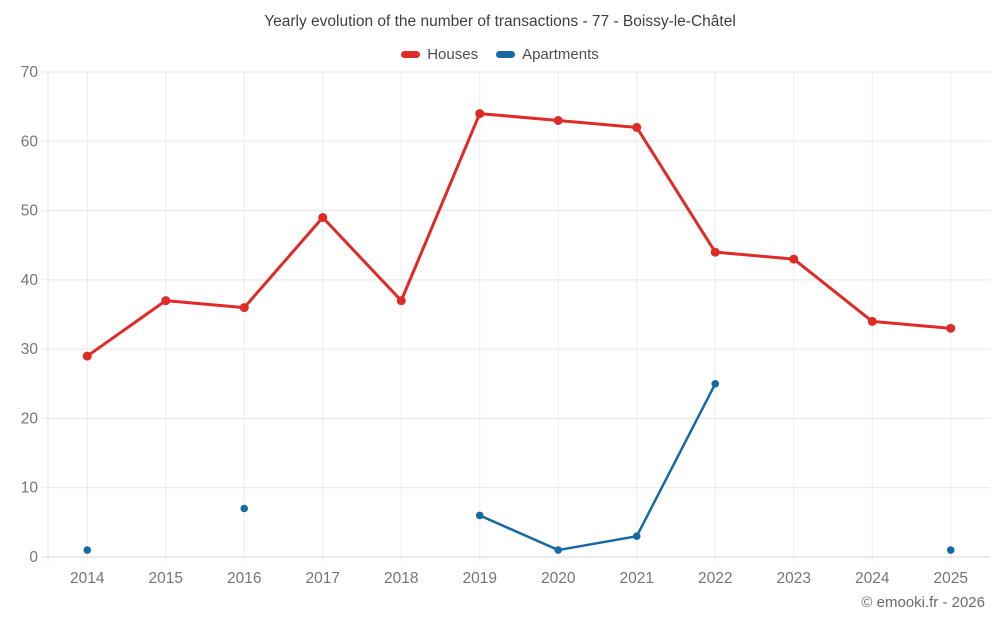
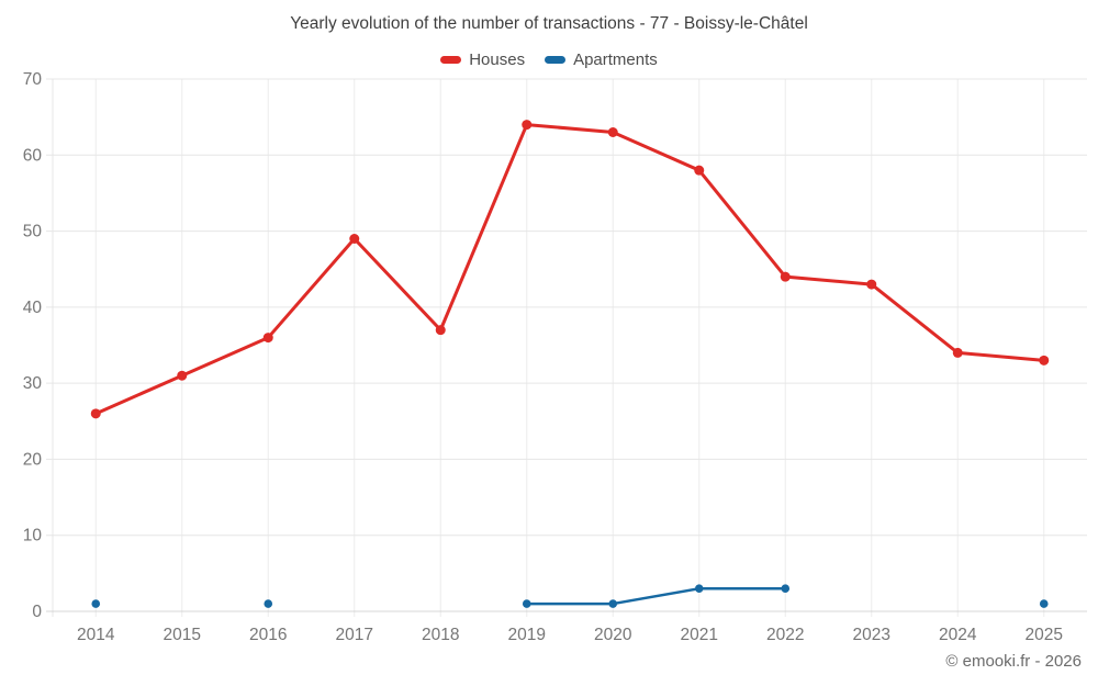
Houses/2014: 29 -> 26
Houses/2015: 37 -> 31
Apartments/2016: 7 -> 1
Apartments/2019: 6 -> 1
Houses/2021: 62 -> 58
Apartments/2022: 25 -> 3
